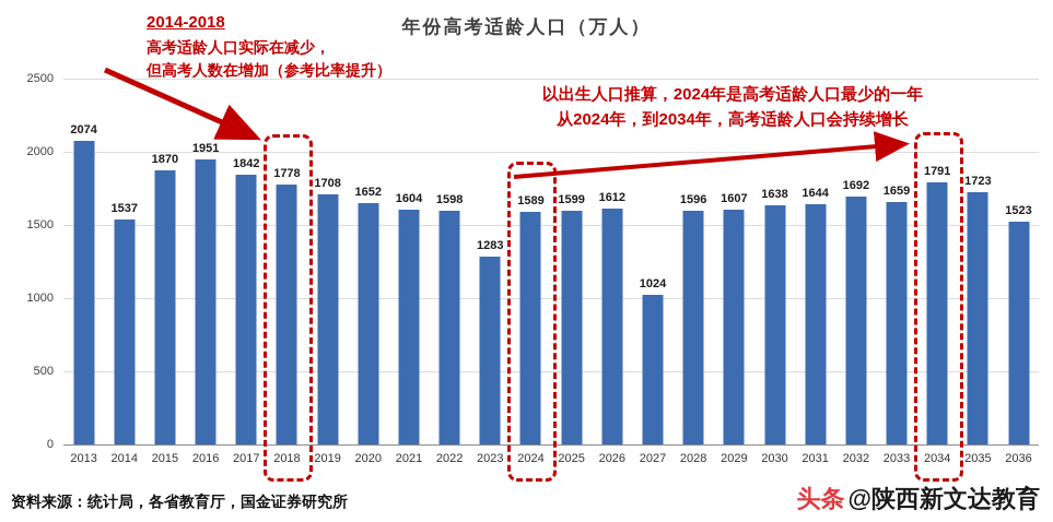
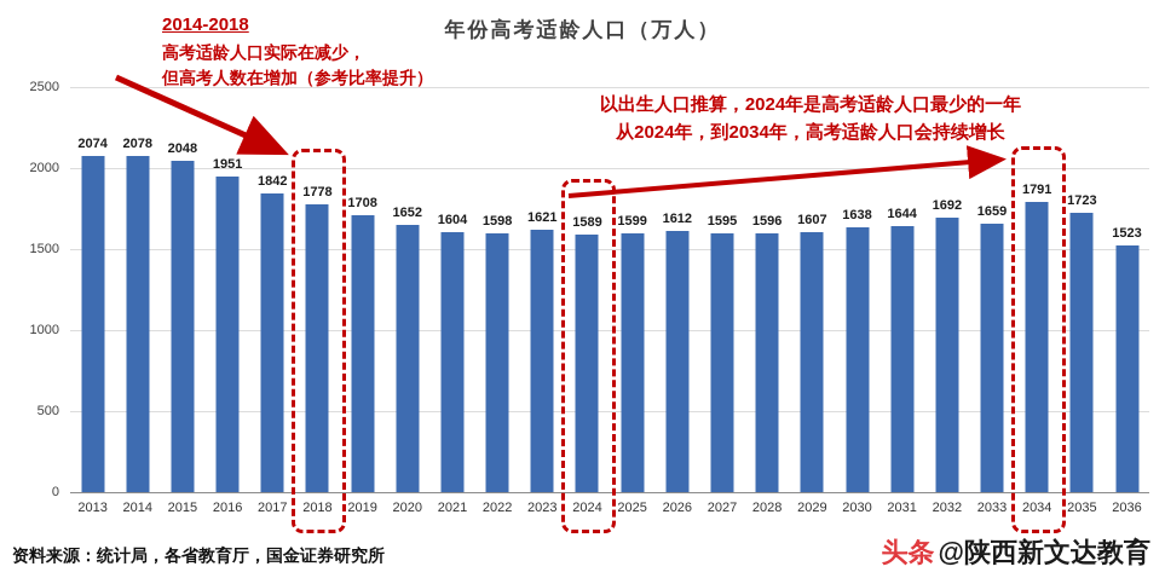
2014: 1537 -> 2078
2015: 1870 -> 2048
2023: 1283 -> 1621
2027: 1024 -> 1595
